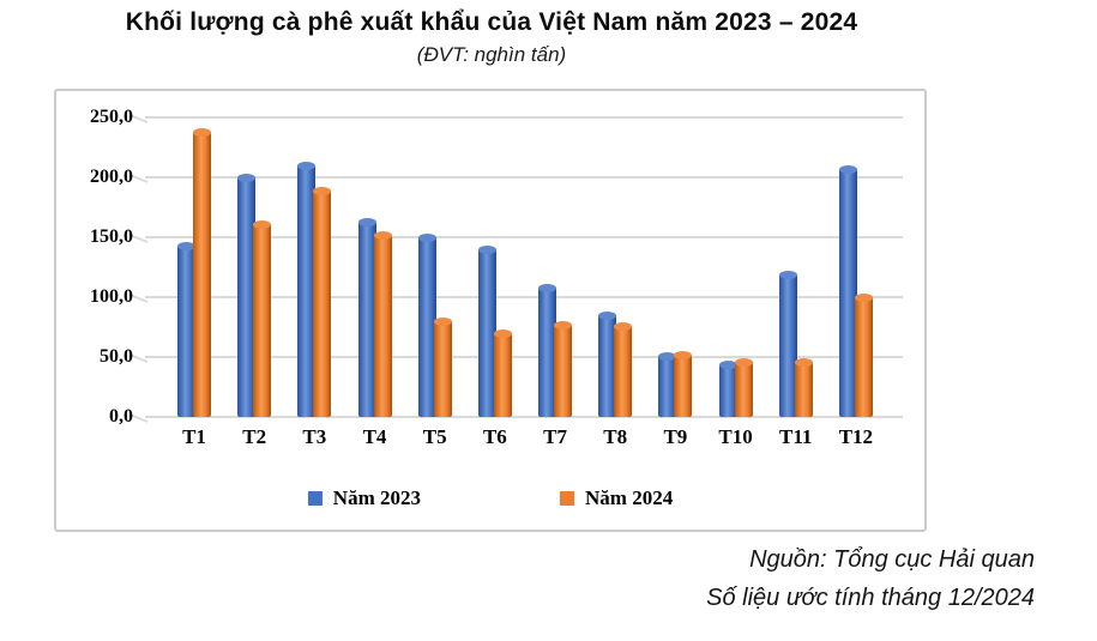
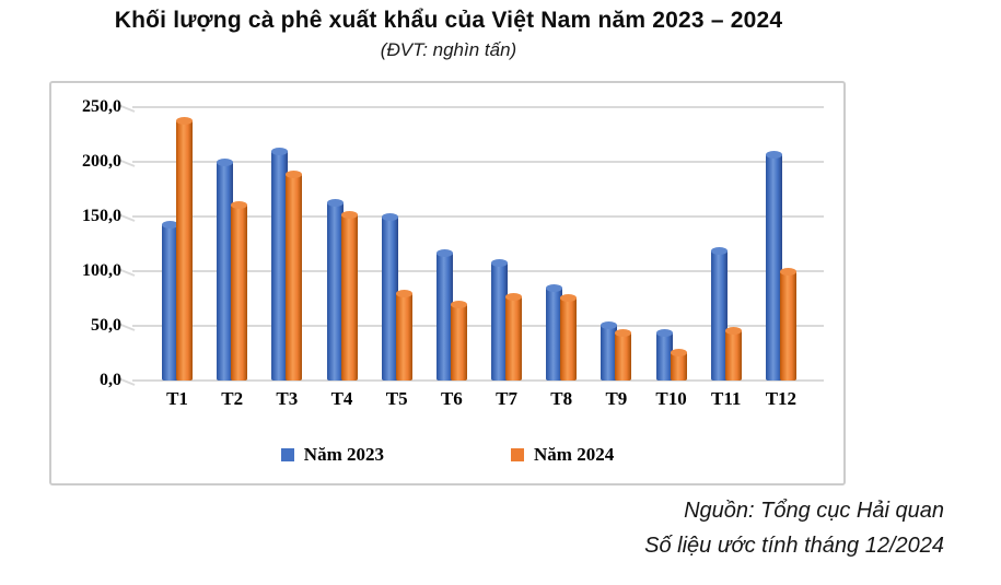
Năm 2023/T6: 140 -> 117
Năm 2024/T9: 52 -> 44
Năm 2024/T10: 46 -> 26
